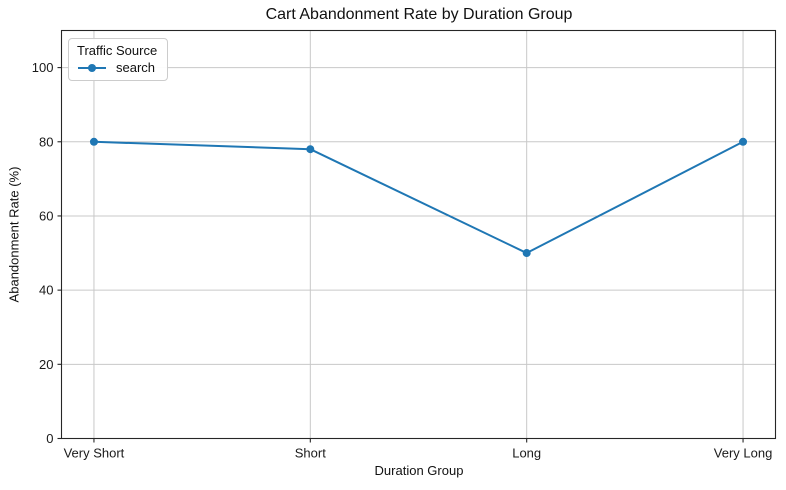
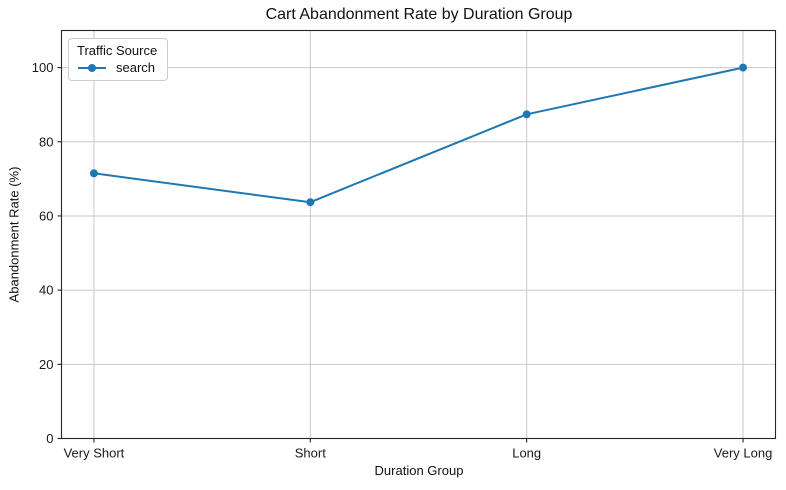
Very Short: 80 -> 72
Short: 78 -> 64
Long: 50 -> 87
Very Long: 80 -> 100
